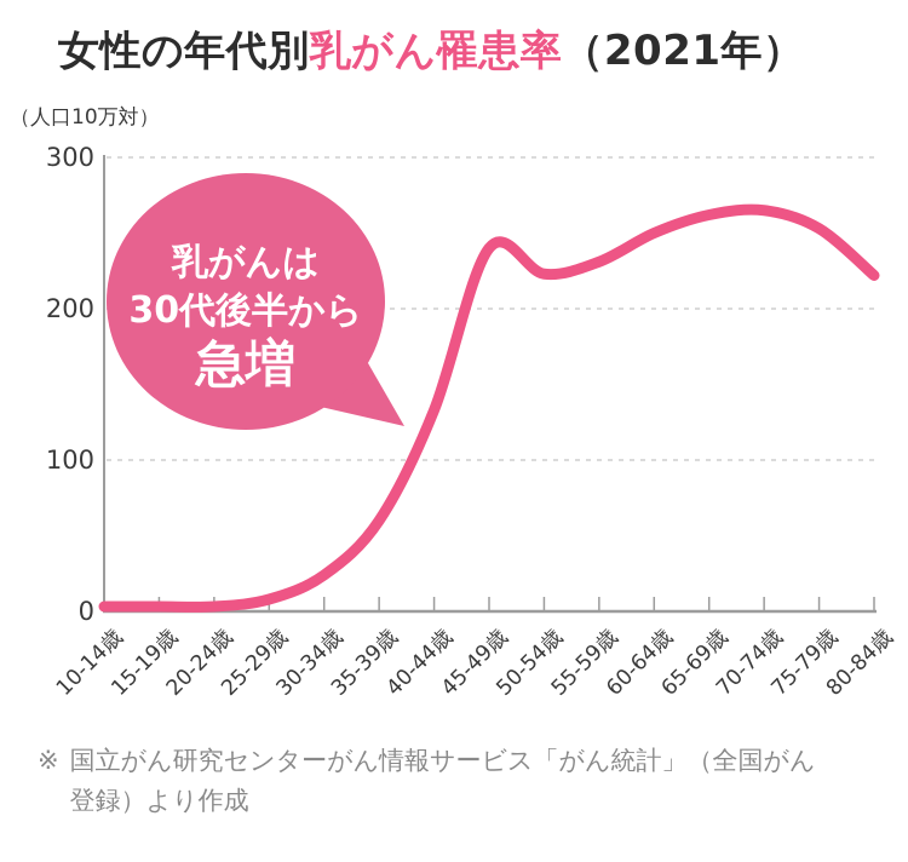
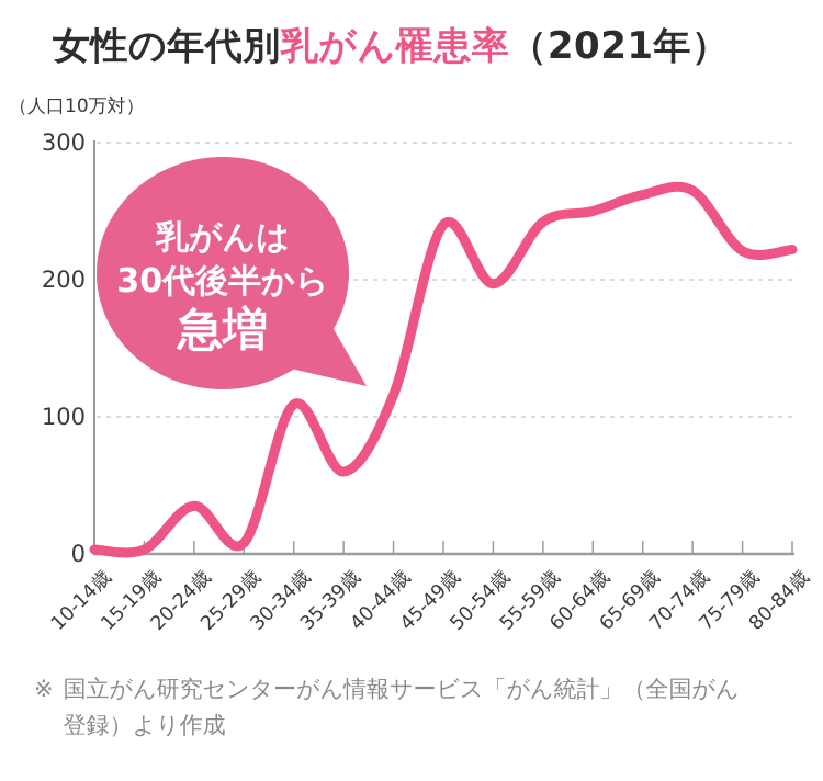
20-24歳: 2 -> 35
30-34歳: 24 -> 109
40-44歳: 133 -> 116
50-54歳: 223 -> 197
55-59歳: 231 -> 242
75-79歳: 253 -> 221
